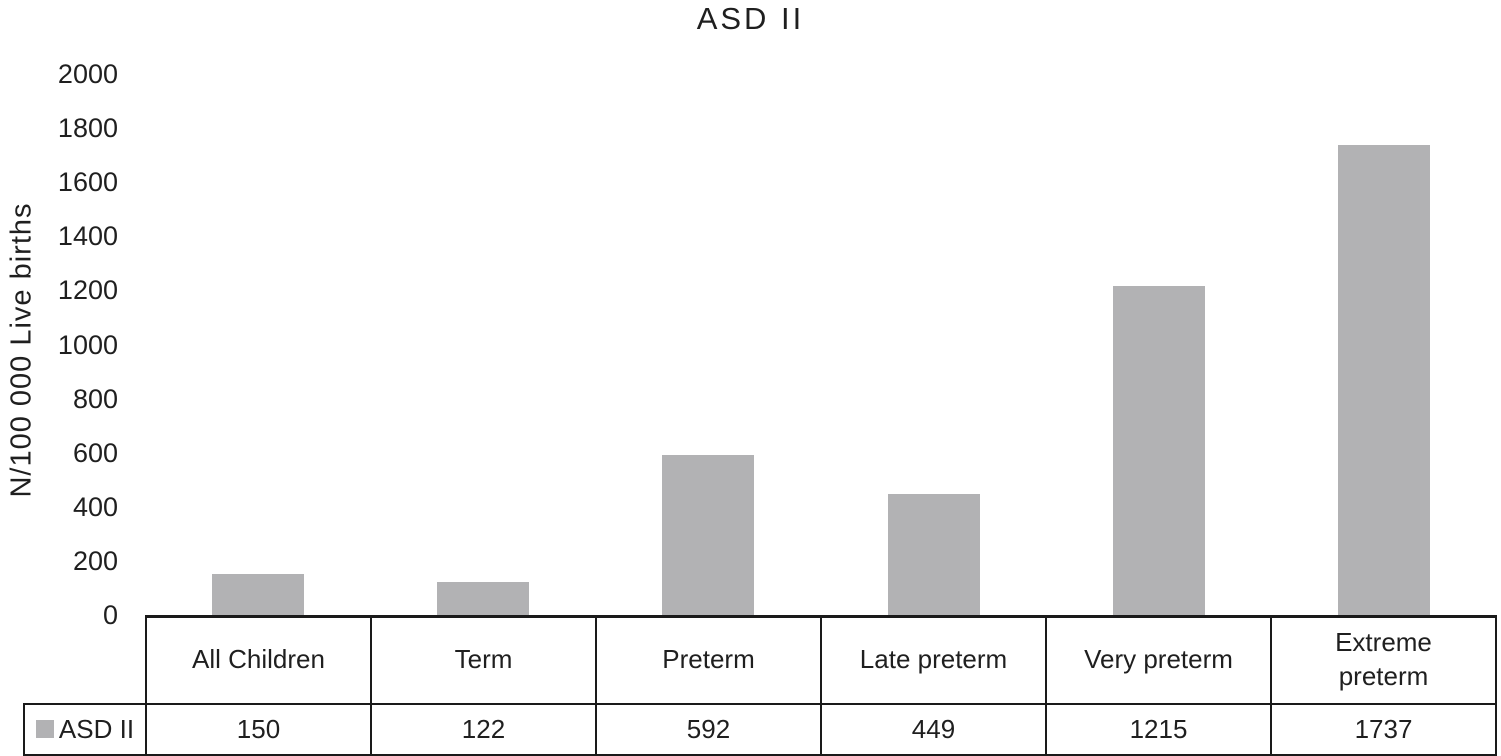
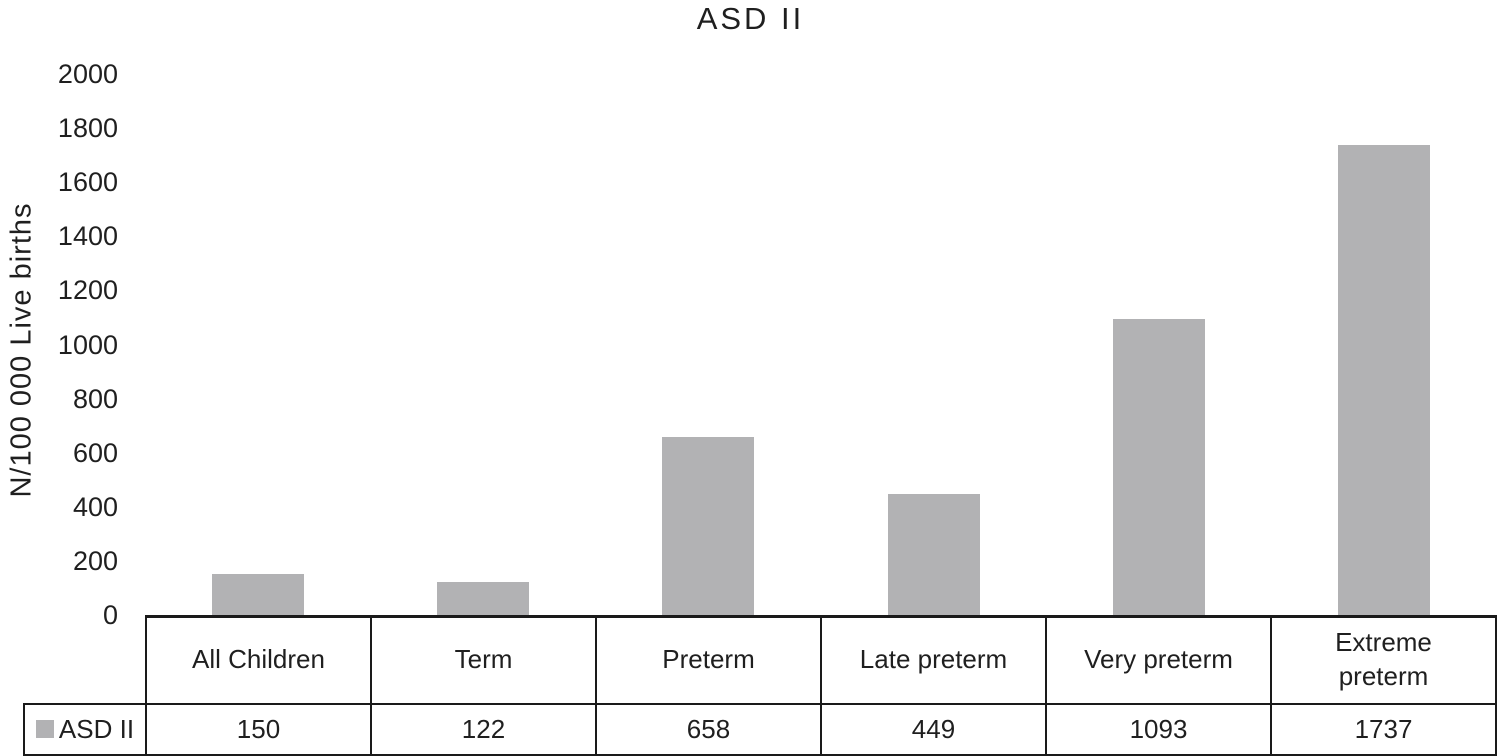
Preterm: 592 -> 658
Very preterm: 1215 -> 1093
